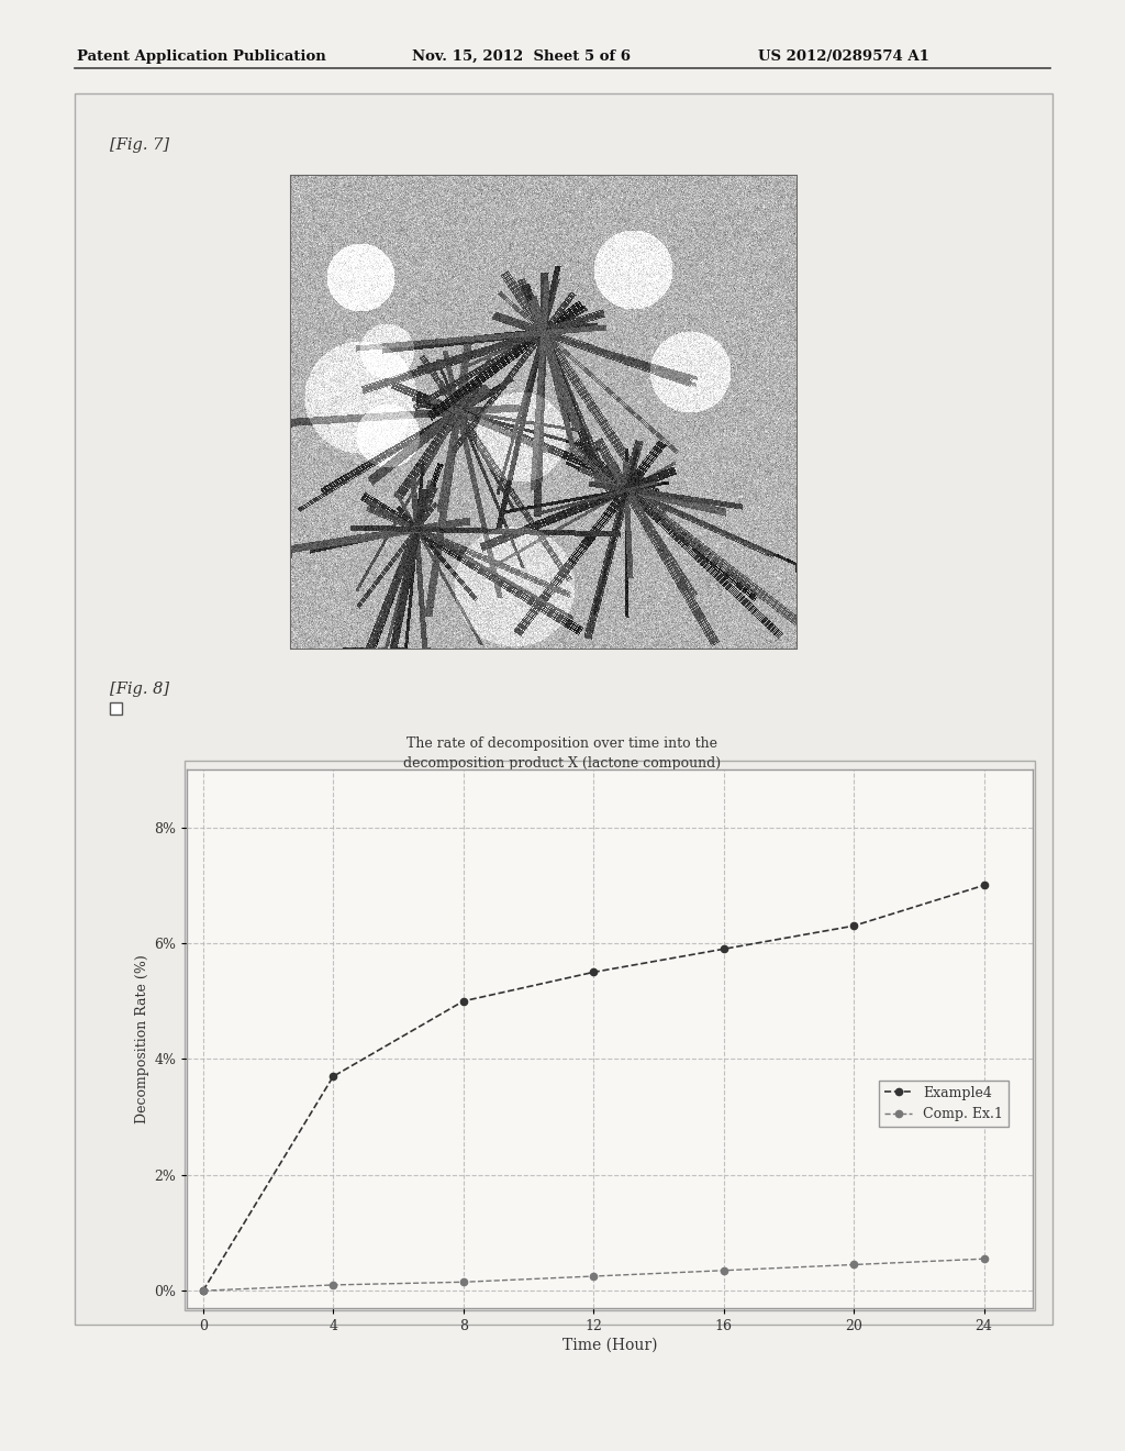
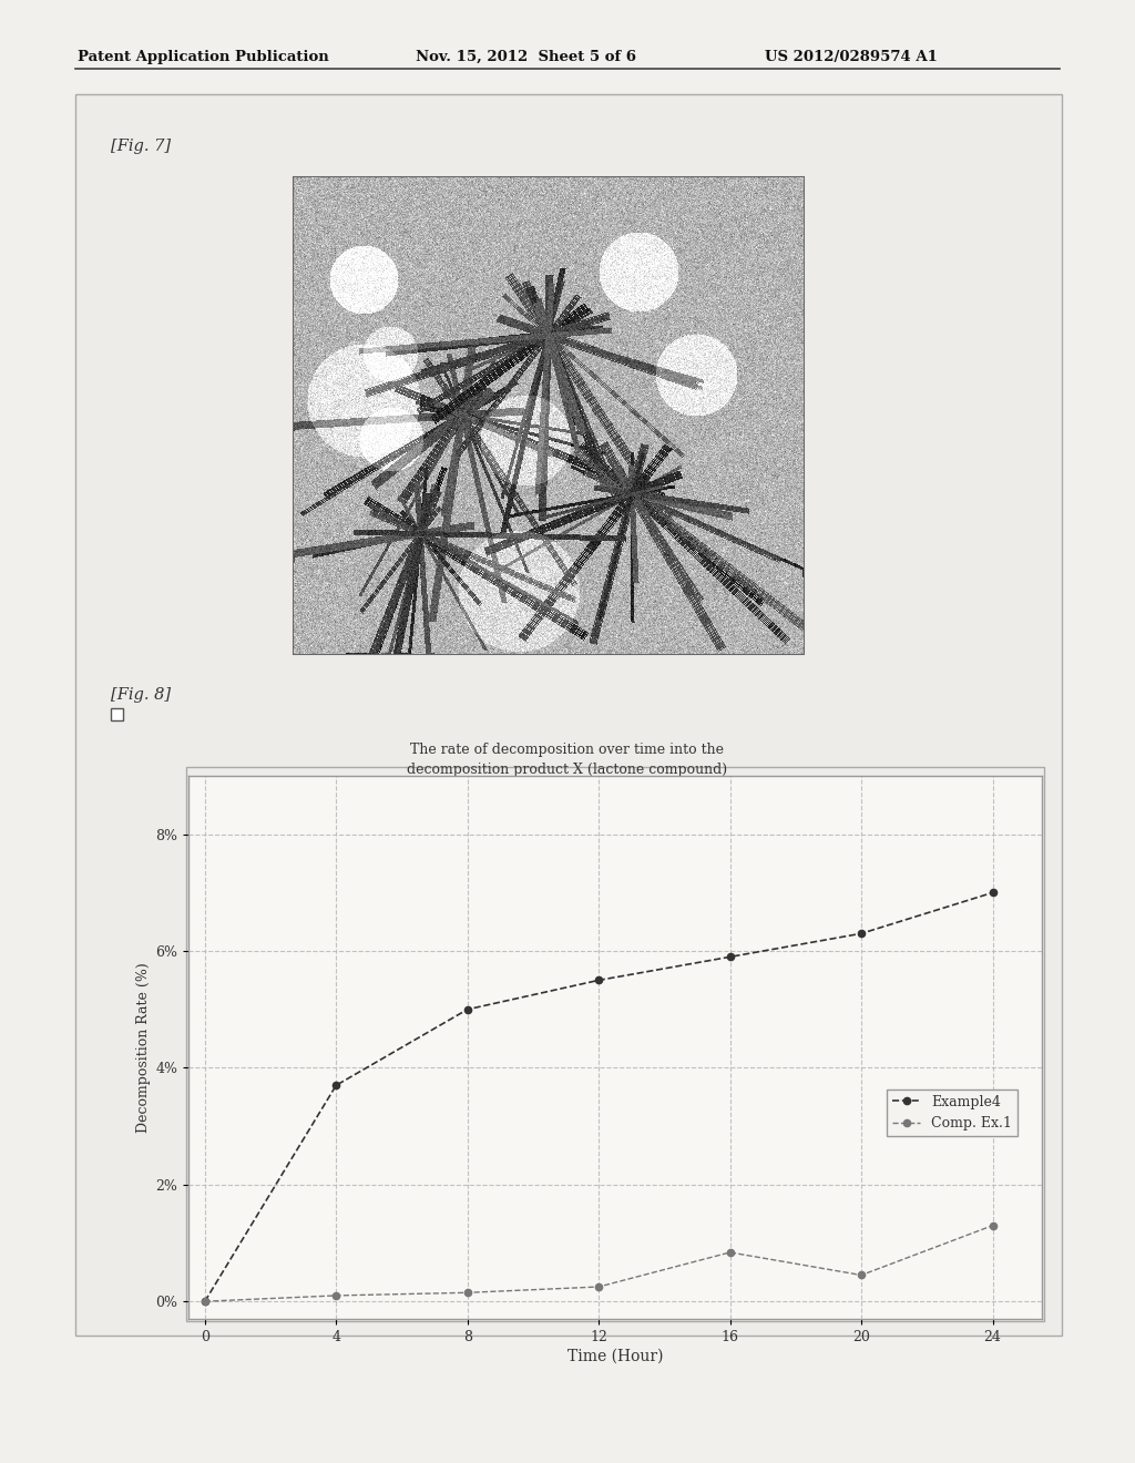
Comp. Ex.1/16: 0.35% -> 0.84%
Comp. Ex.1/24: 0.55% -> 1.30%
